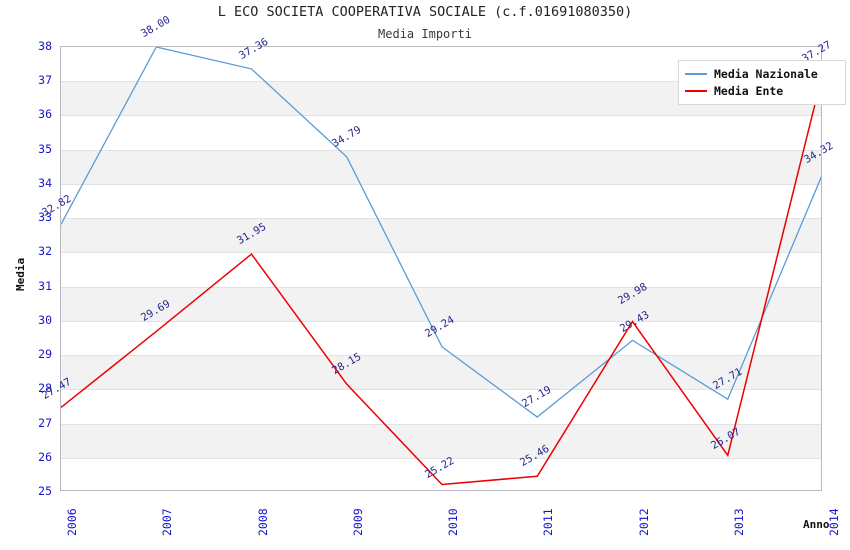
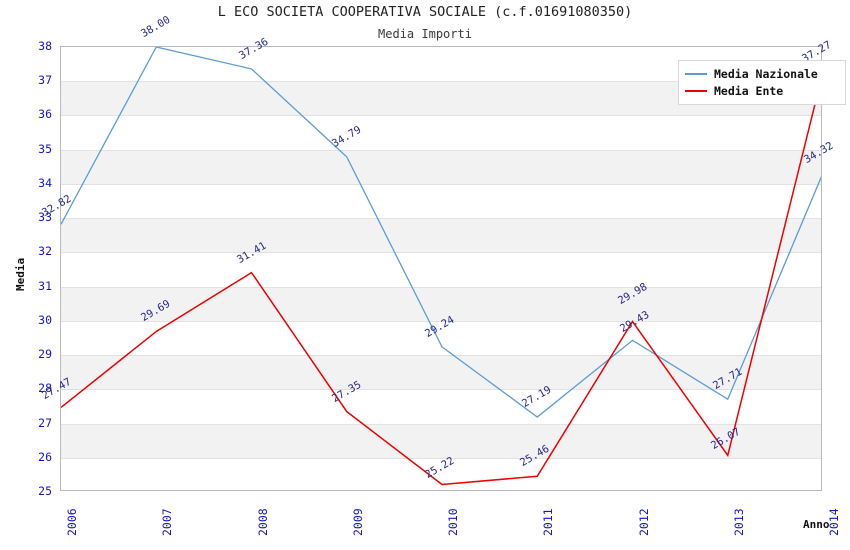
Media Ente/2008: 31.95 -> 31.41
Media Ente/2009: 28.15 -> 27.35
